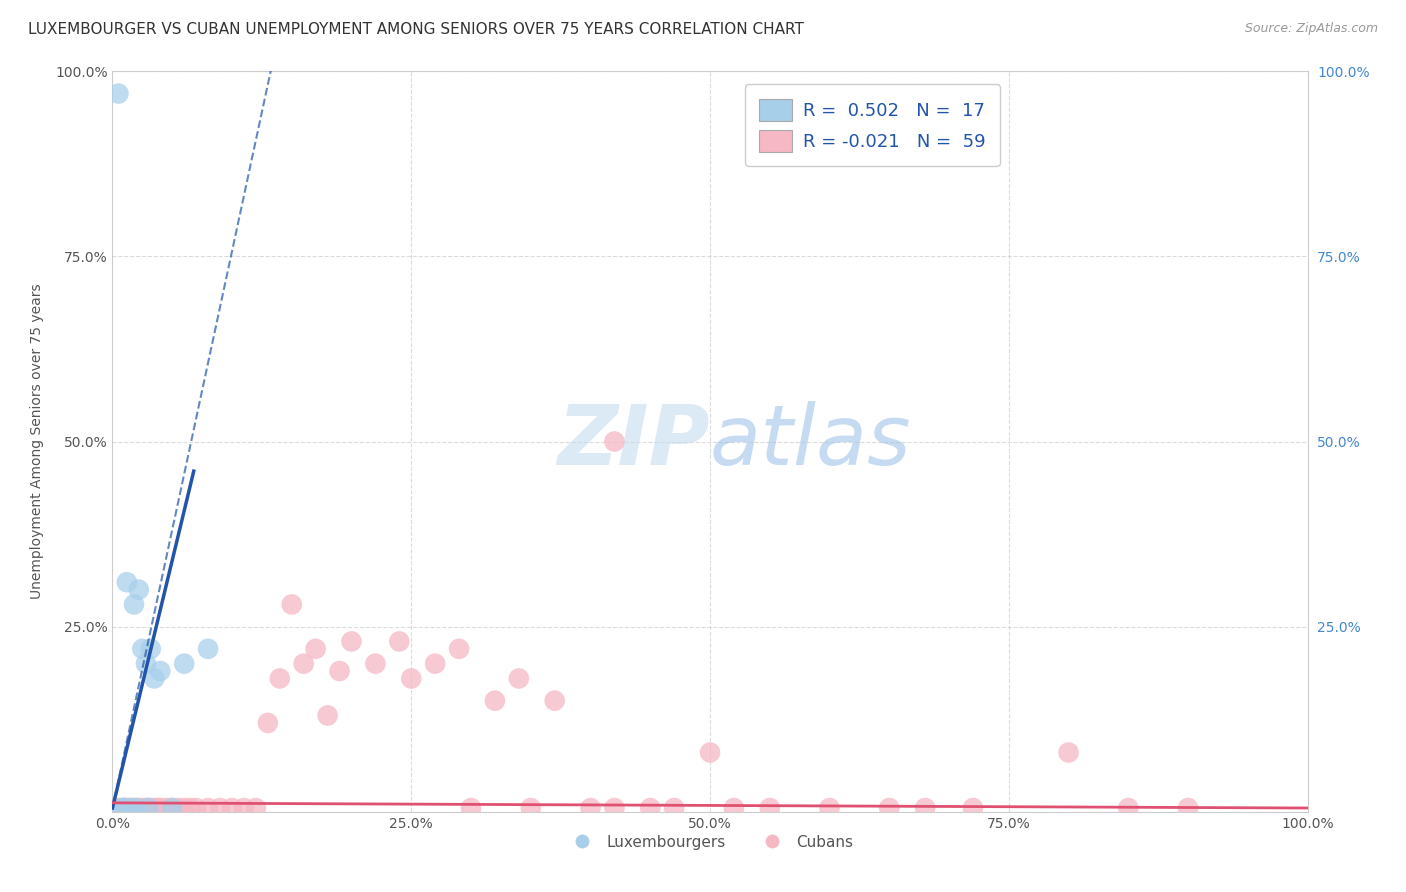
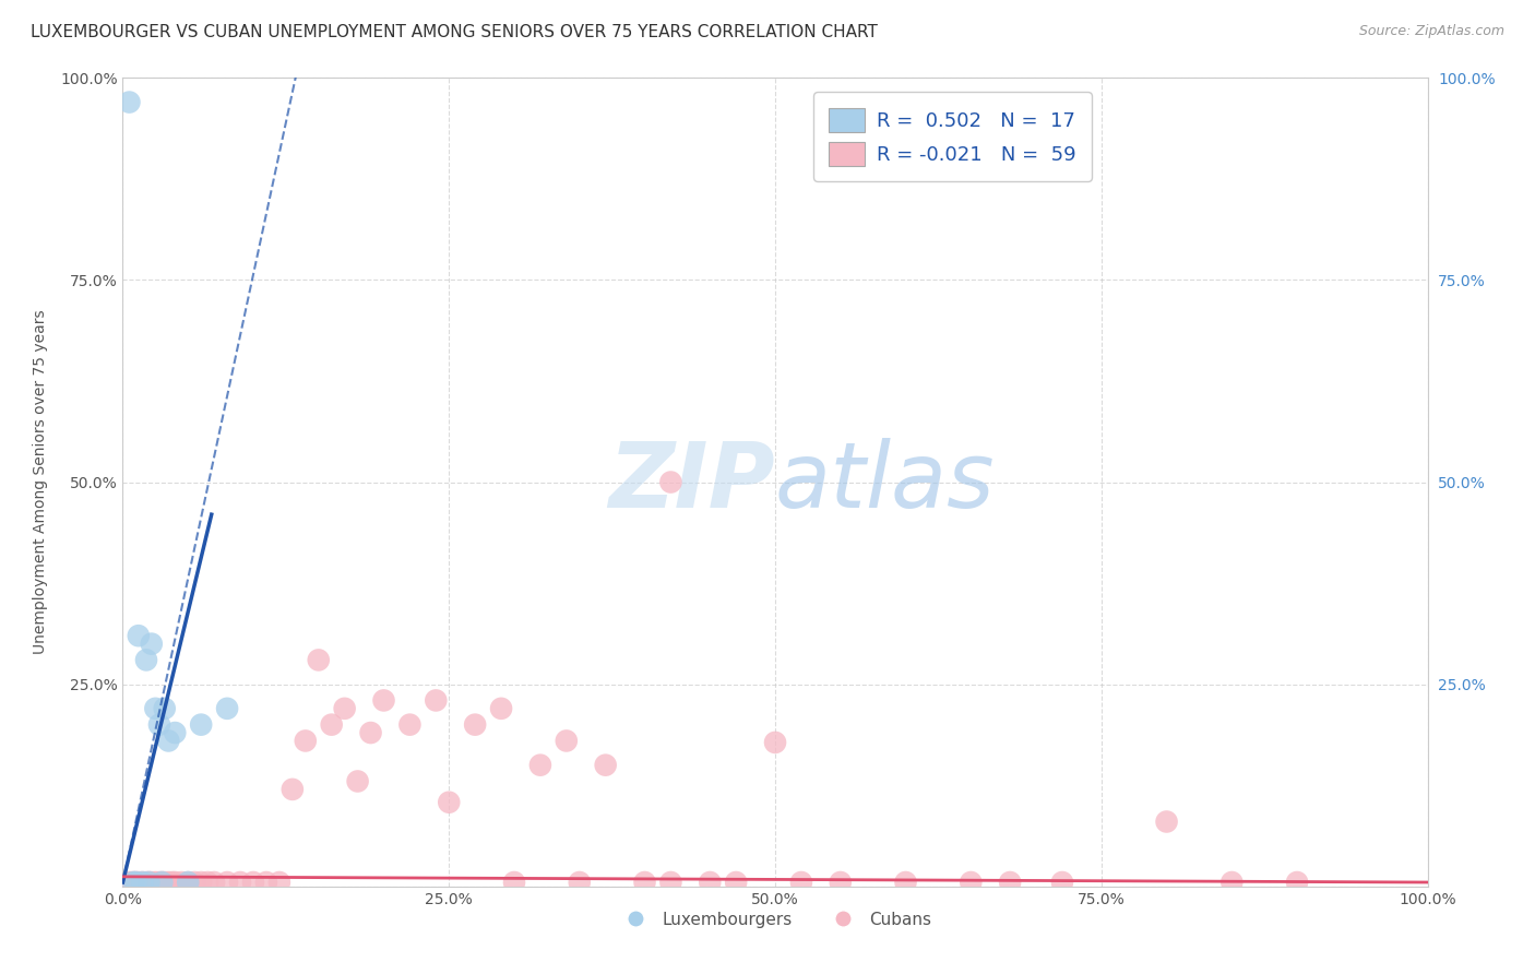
Cubans/25.0%: 18.0% -> 10.4%
Cubans/50.0%: 8.0% -> 17.8%
